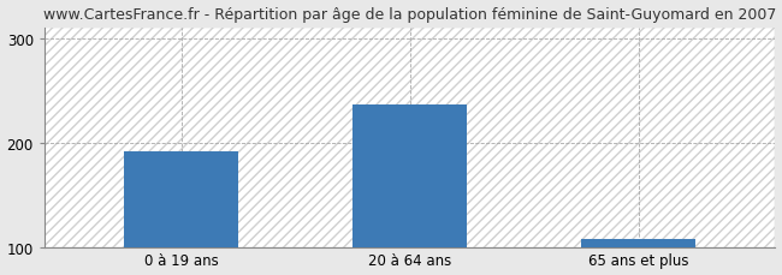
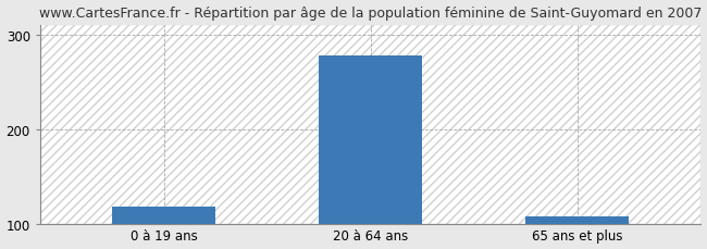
0 à 19 ans: 192 -> 118
20 à 64 ans: 236 -> 278
